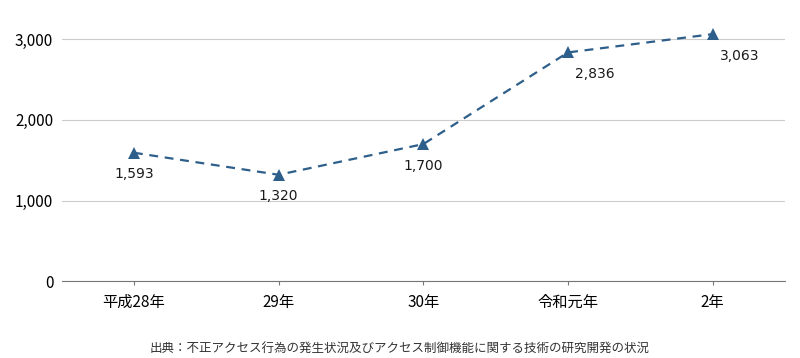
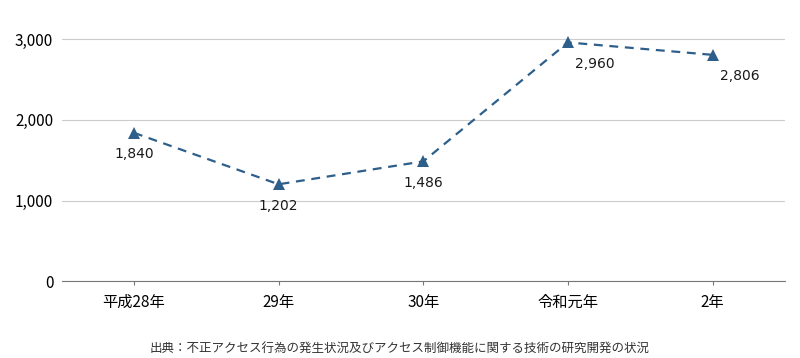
平成28年: 1,593 -> 1,840
29年: 1,320 -> 1,202
30年: 1,700 -> 1,486
令和元年: 2,836 -> 2,960
2年: 3,063 -> 2,806
